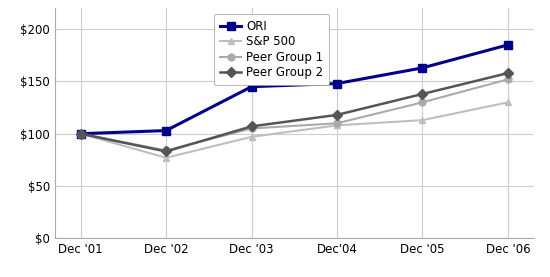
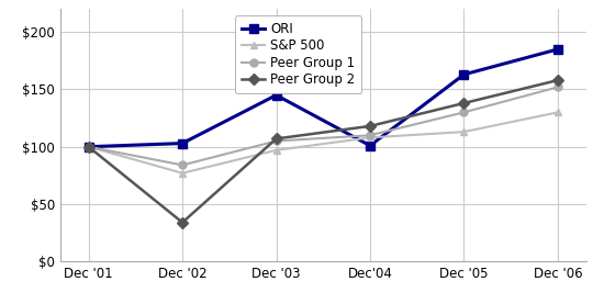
Peer Group 2/Dec '02: $83 -> $34
ORI/Dec'04: $148 -> $101
